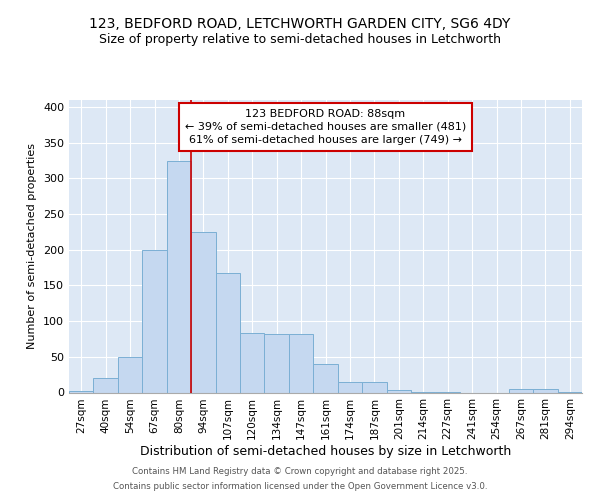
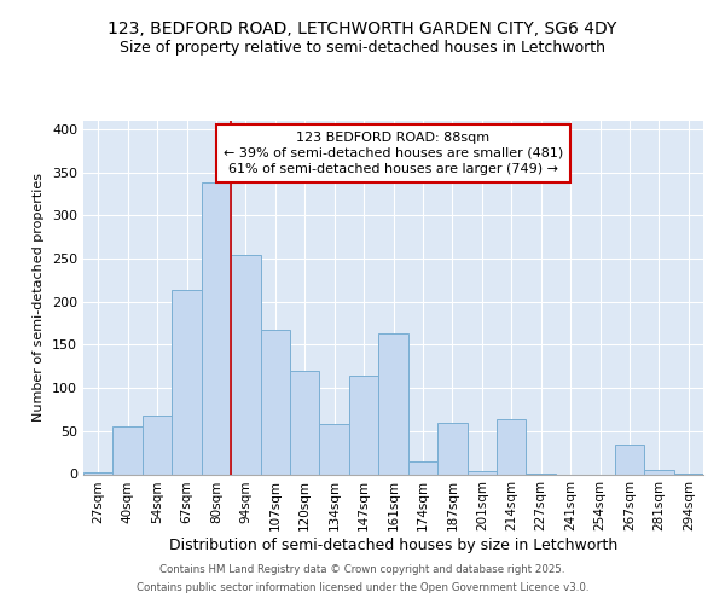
40sqm: 20 -> 56
54sqm: 50 -> 68
67sqm: 200 -> 214
80sqm: 325 -> 338
94sqm: 225 -> 254
120sqm: 83 -> 120
134sqm: 82 -> 58
147sqm: 82 -> 114
161sqm: 40 -> 164
187sqm: 15 -> 60
214sqm: 1 -> 64
267sqm: 5 -> 34
